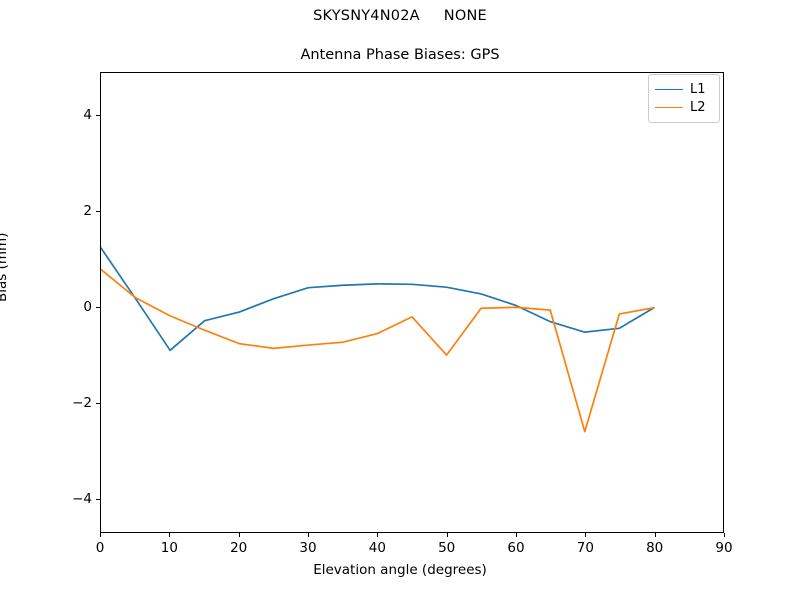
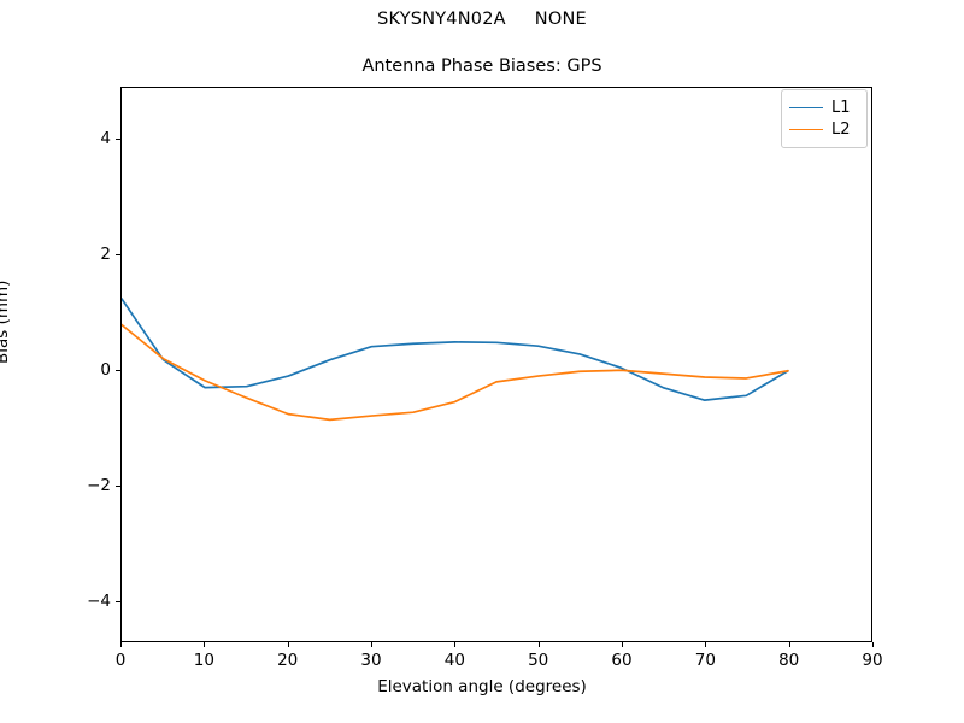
L1/10: -0.9 -> -0.3
L2/50: -1.0 -> -0.1
L2/70: -2.6 -> -0.1
